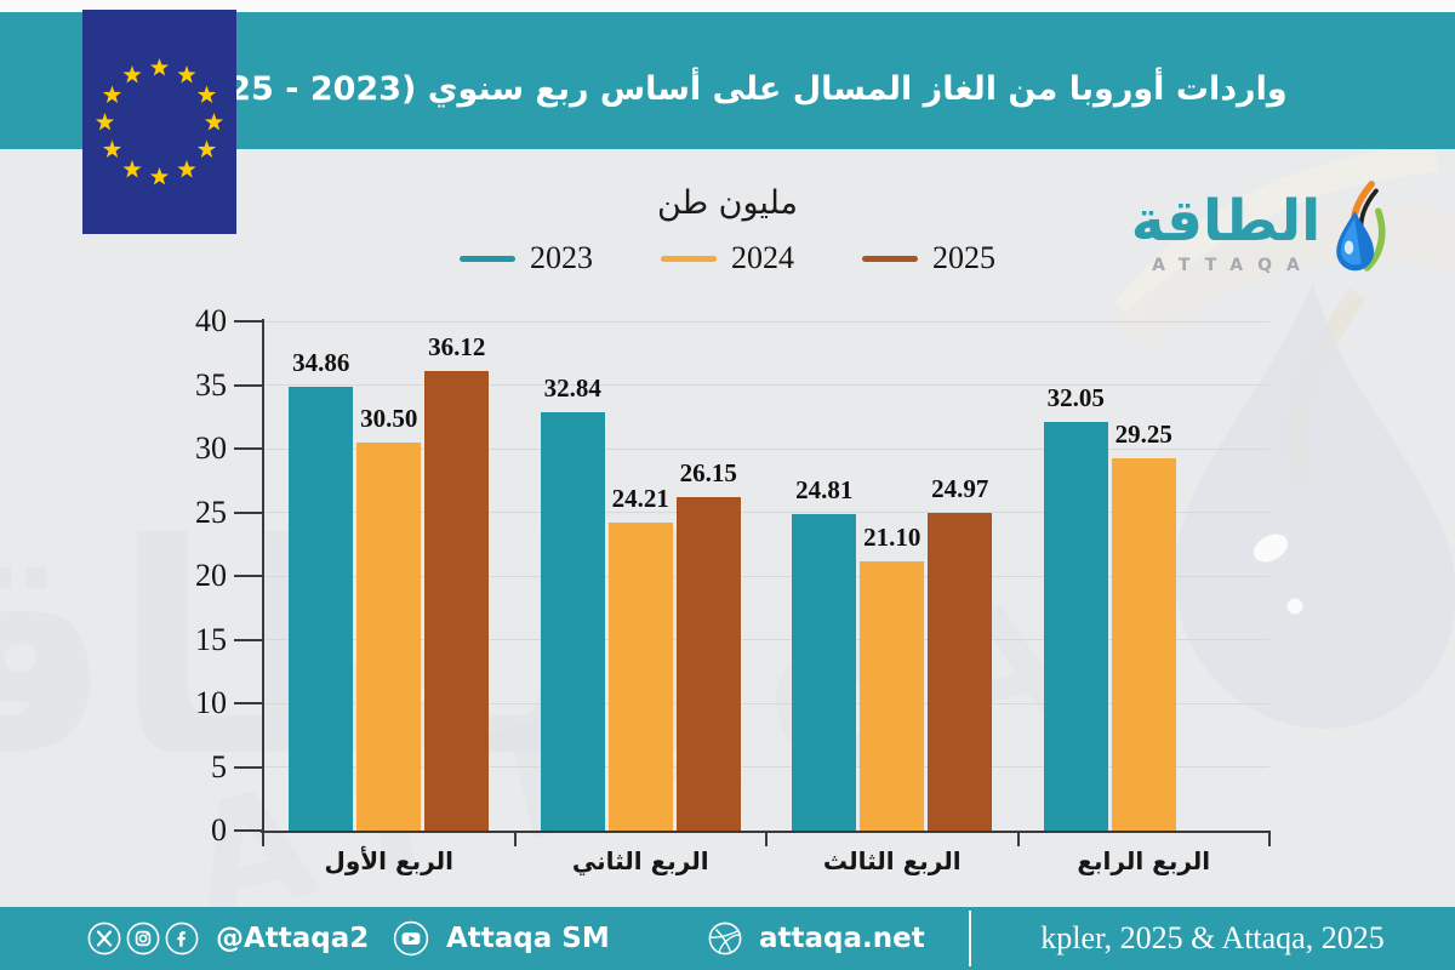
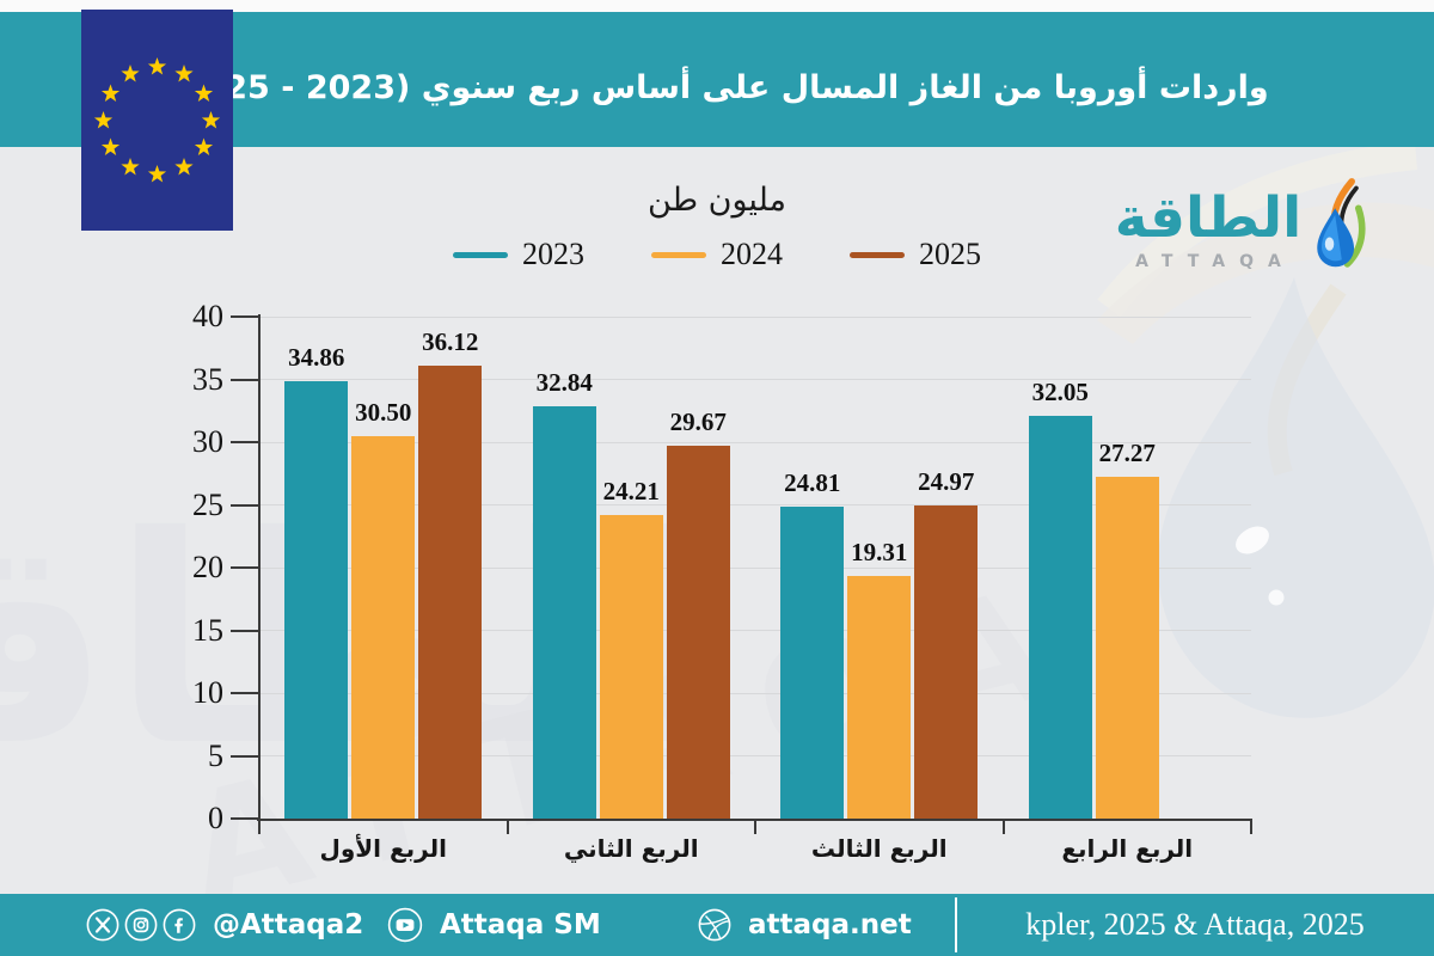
2025/الربع الثاني: 26.15 -> 29.67
2024/الربع الثالث: 21.10 -> 19.31
2024/الربع الرابع: 29.25 -> 27.27
